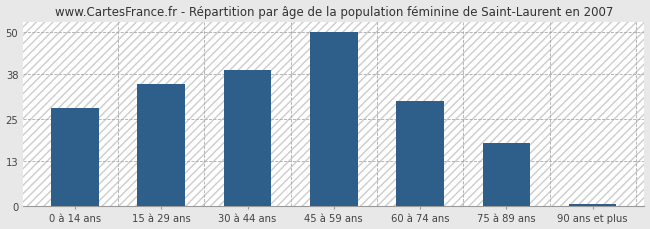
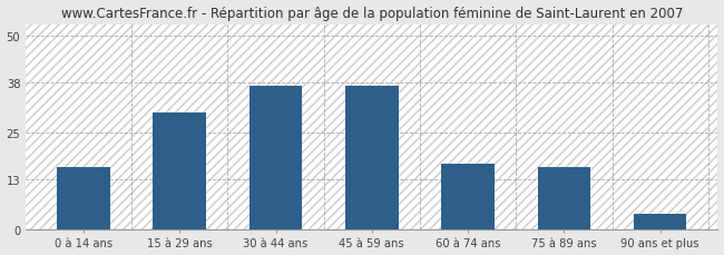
0 à 14 ans: 28.0 -> 16.0
15 à 29 ans: 35.0 -> 30.0
30 à 44 ans: 39.0 -> 37.0
45 à 59 ans: 50.0 -> 37.0
60 à 74 ans: 30.0 -> 17.0
75 à 89 ans: 18.0 -> 16.0
90 ans et plus: 0.5 -> 4.0
